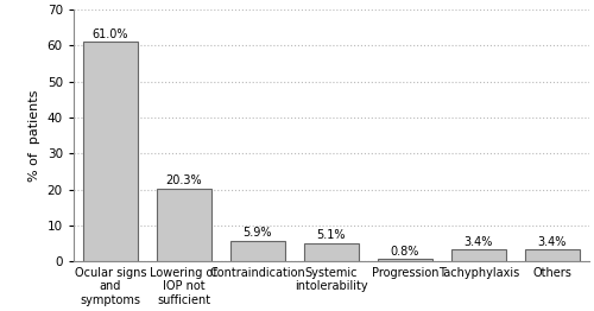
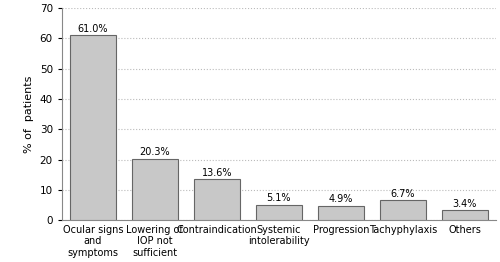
Contraindication: 5.9% -> 13.6%
Progression: 0.8% -> 4.9%
Tachyphylaxis: 3.4% -> 6.7%
